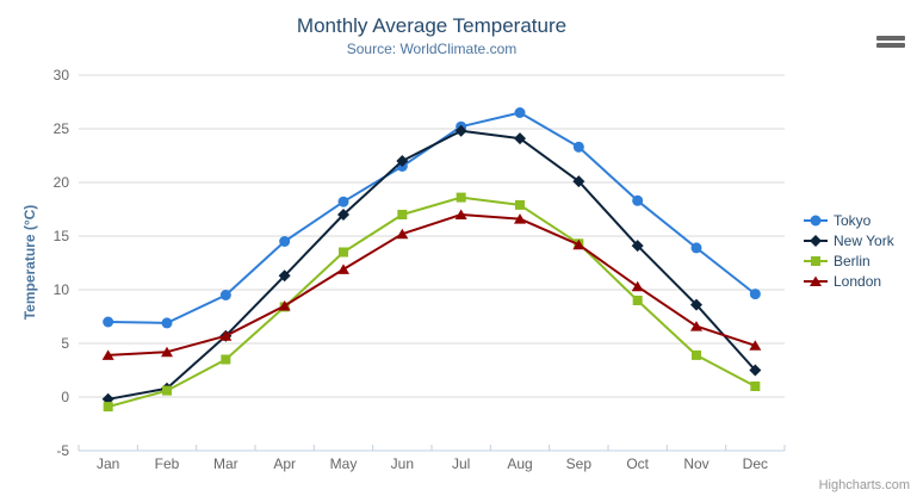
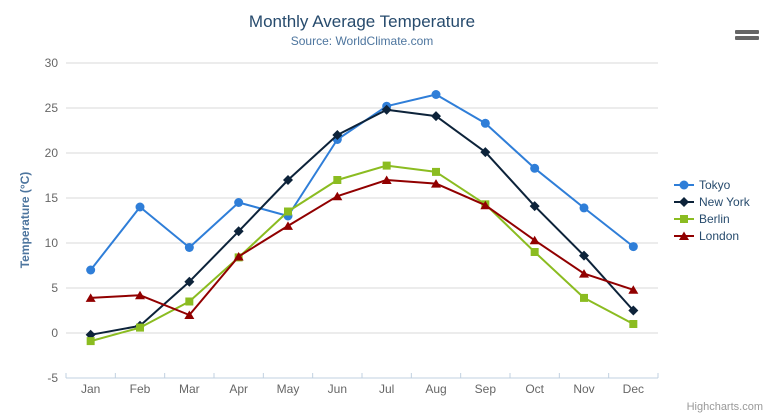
Tokyo/Feb: 7 -> 14
London/Mar: 6 -> 2
Tokyo/May: 18 -> 13
